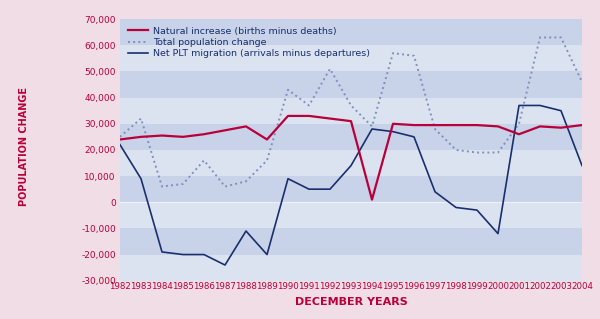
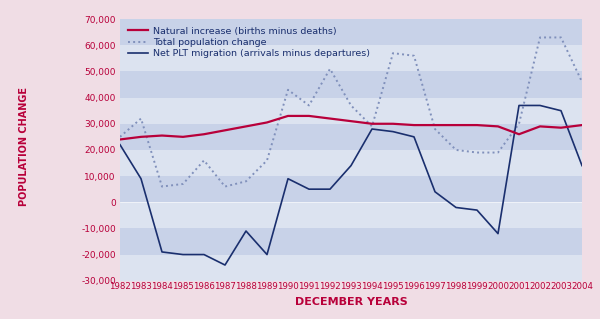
Natural increase (births minus deaths)/1989: 24,000 -> 30,500
Natural increase (births minus deaths)/1994: 1,000 -> 30,000
